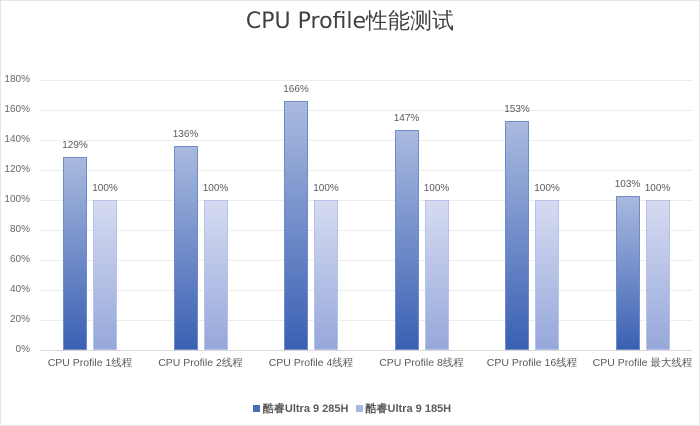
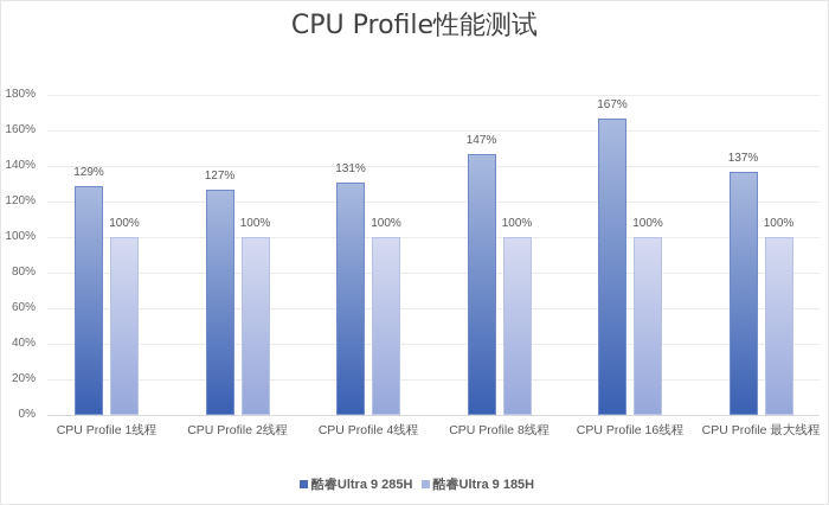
酷睿Ultra 9 285H/CPU Profile 2线程: 136% -> 127%
酷睿Ultra 9 285H/CPU Profile 4线程: 166% -> 131%
酷睿Ultra 9 285H/CPU Profile 16线程: 153% -> 167%
酷睿Ultra 9 285H/CPU Profile 最大线程: 103% -> 137%
